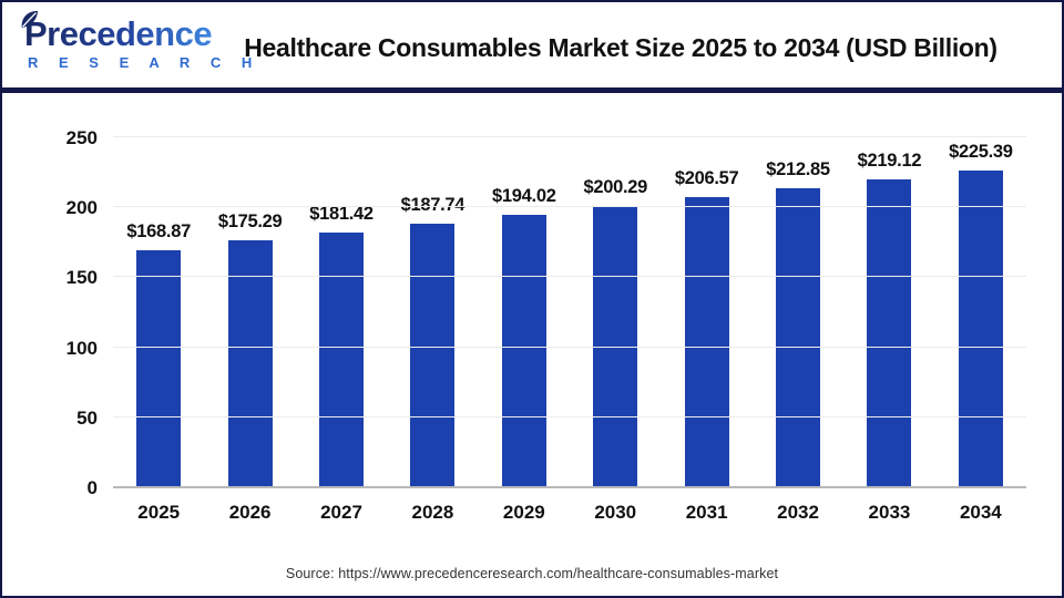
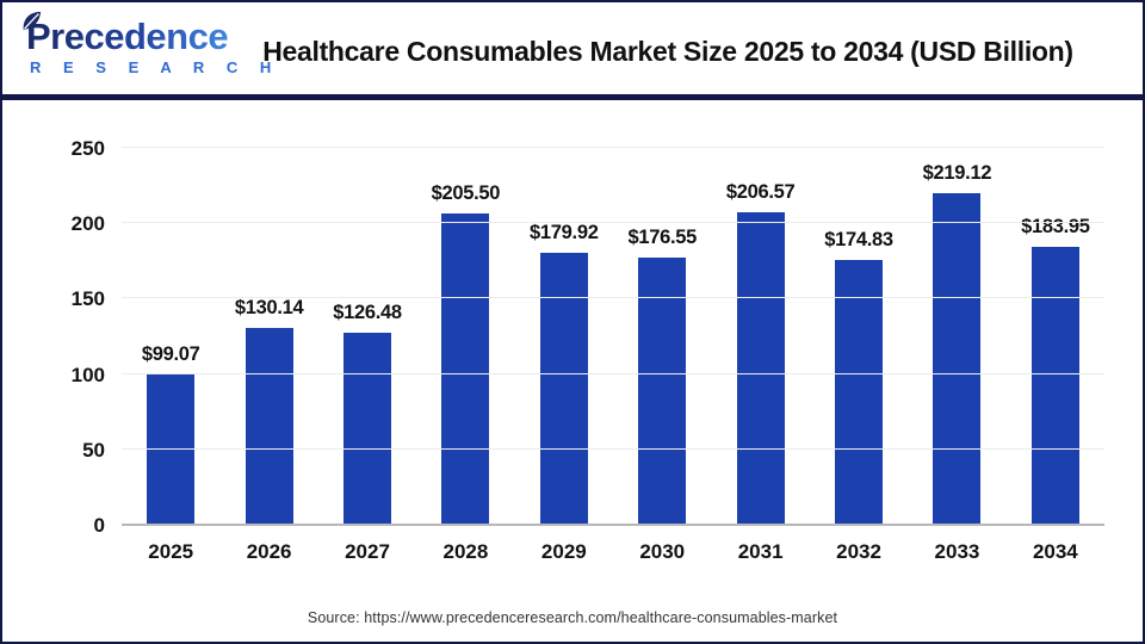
2025: $168.87 -> $99.07
2026: $175.29 -> $130.14
2027: $181.42 -> $126.48
2028: $187.74 -> $205.50
2029: $194.02 -> $179.92
2030: $200.29 -> $176.55
2032: $212.85 -> $174.83
2034: $225.39 -> $183.95
